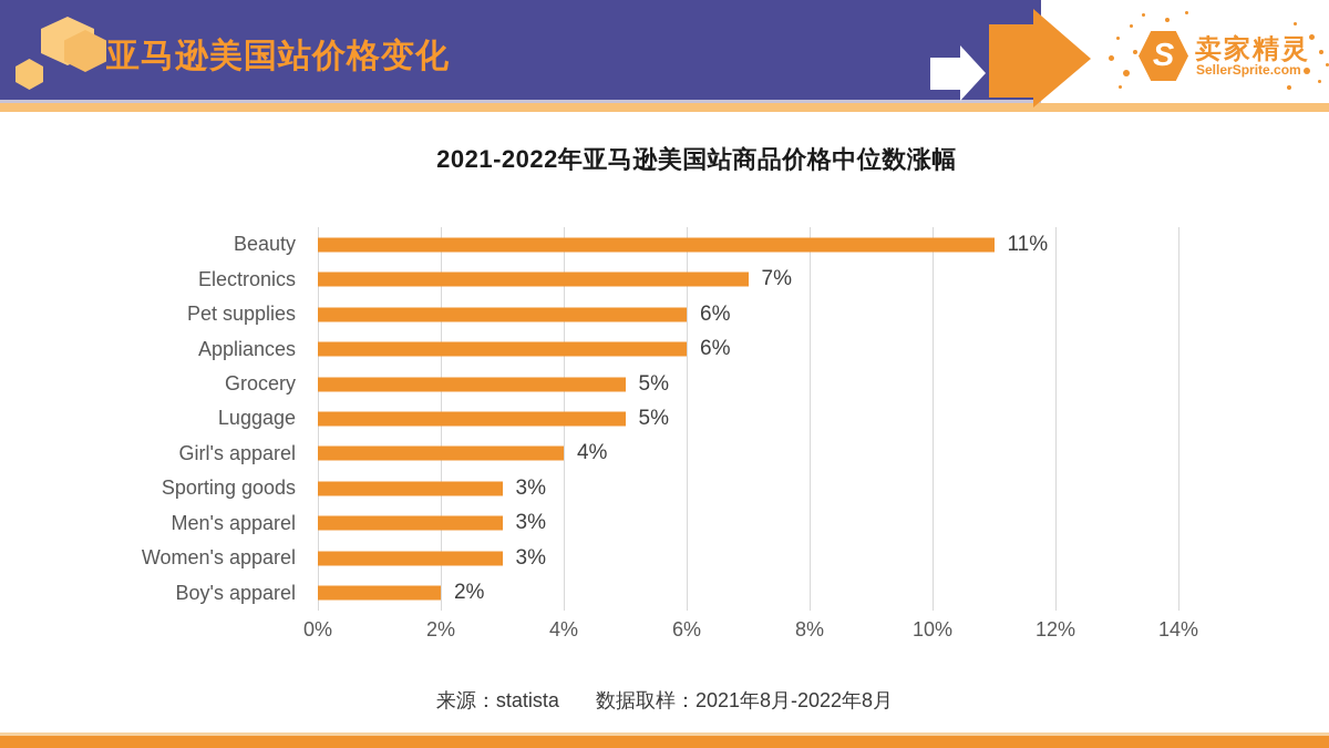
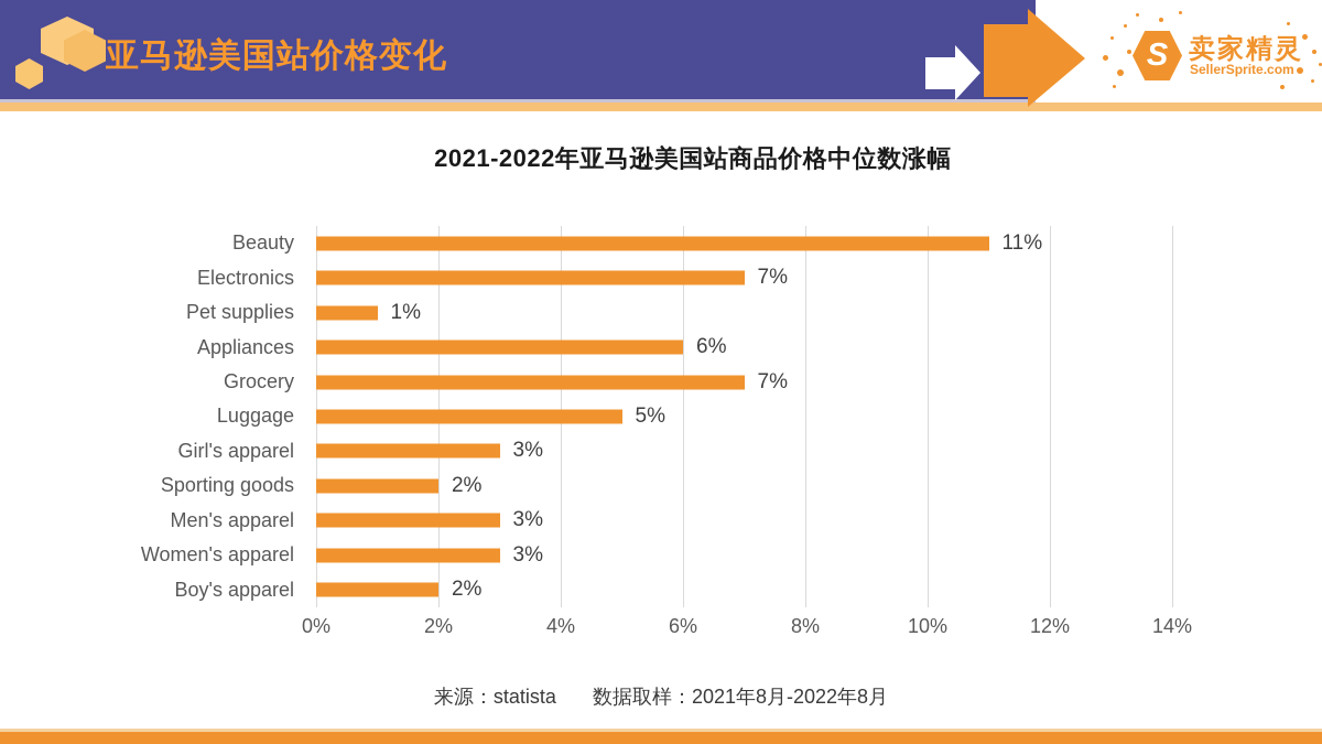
Pet supplies: 6% -> 1%
Grocery: 5% -> 7%
Girl's apparel: 4% -> 3%
Sporting goods: 3% -> 2%
